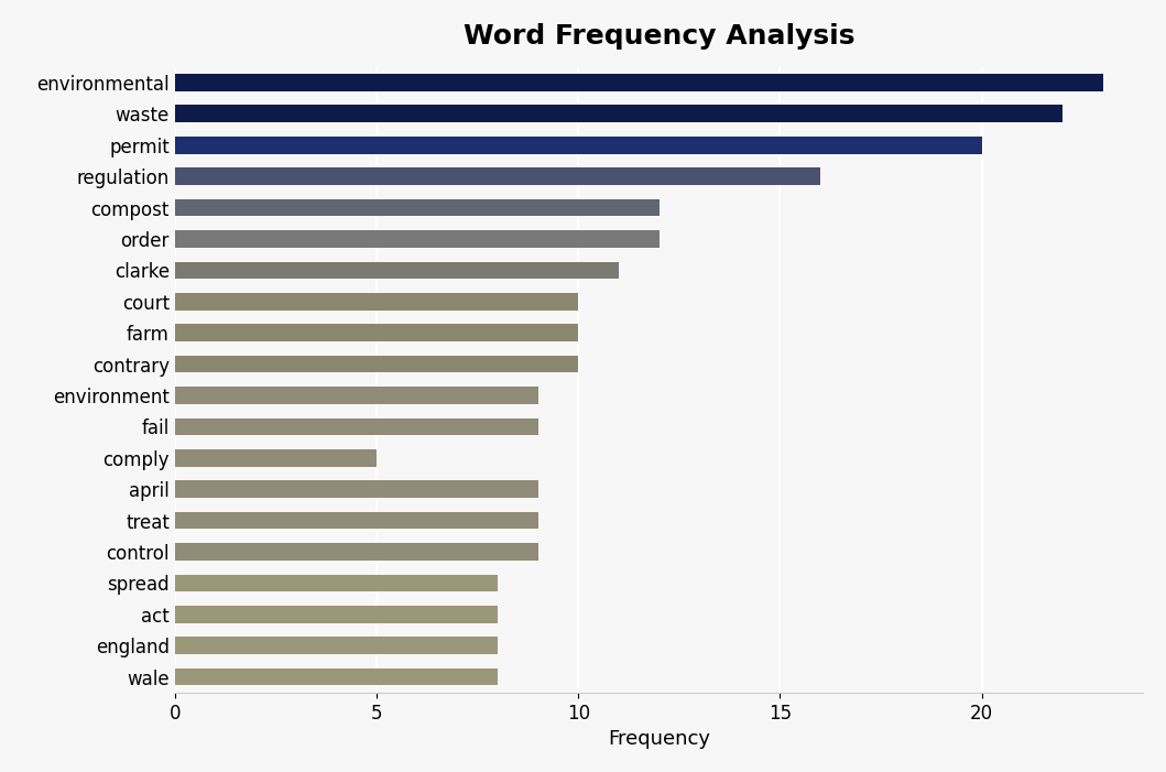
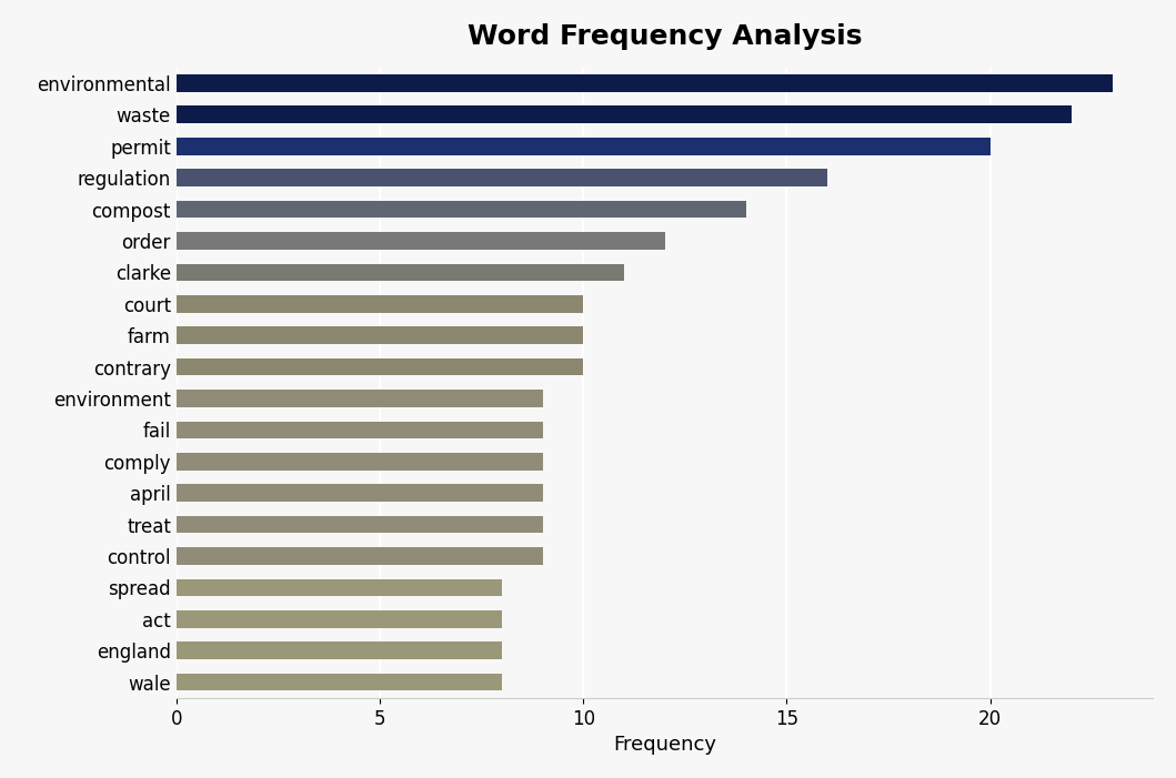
compost: 12 -> 14
comply: 5 -> 9
